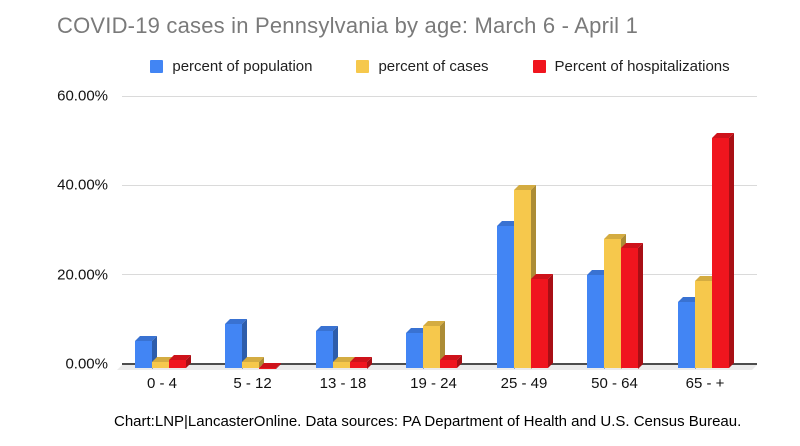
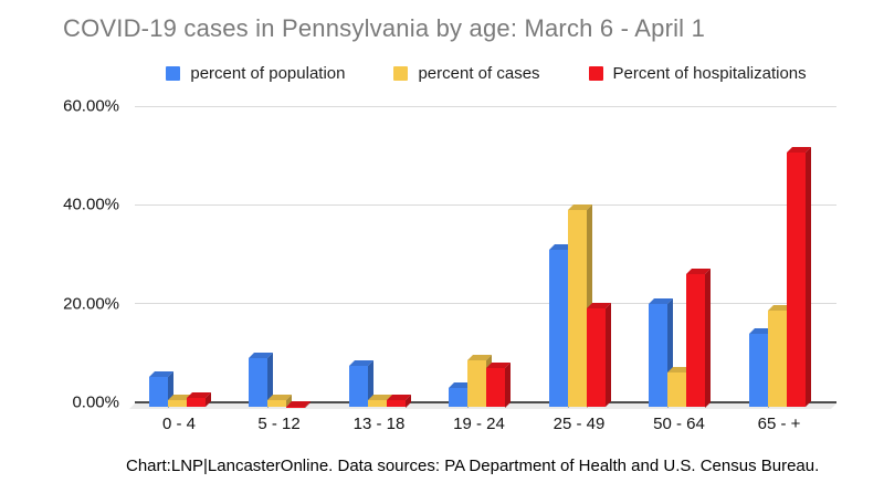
percent of population/19 - 24: 8% -> 4%
Percent of hospitalizations/19 - 24: 2% -> 8%
percent of cases/50 - 64: 29% -> 7%
